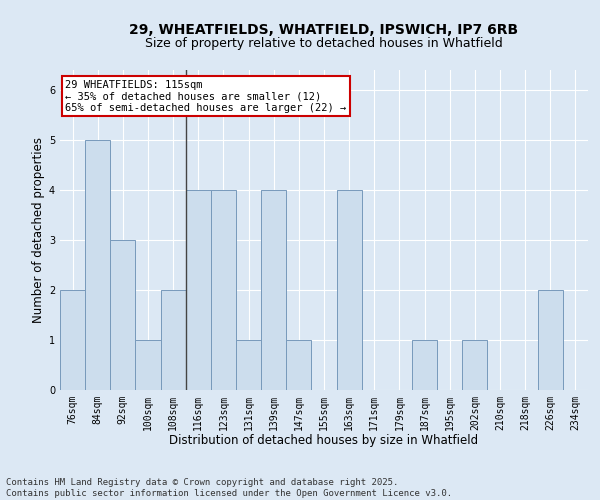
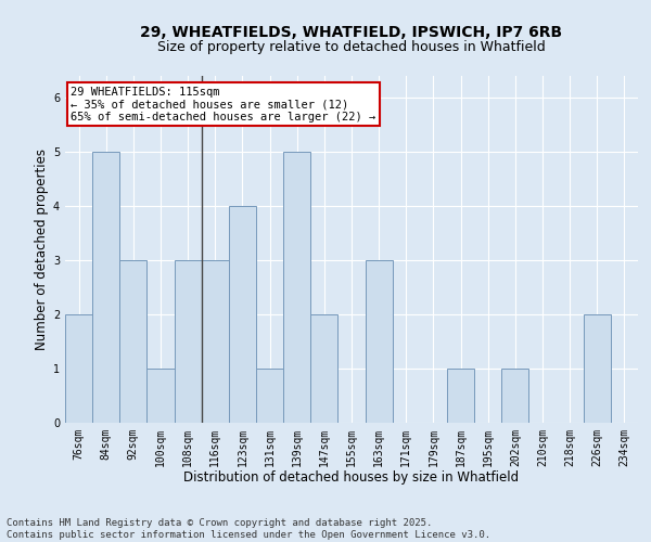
108sqm: 2 -> 3
116sqm: 4 -> 3
139sqm: 4 -> 5
147sqm: 1 -> 2
163sqm: 4 -> 3
